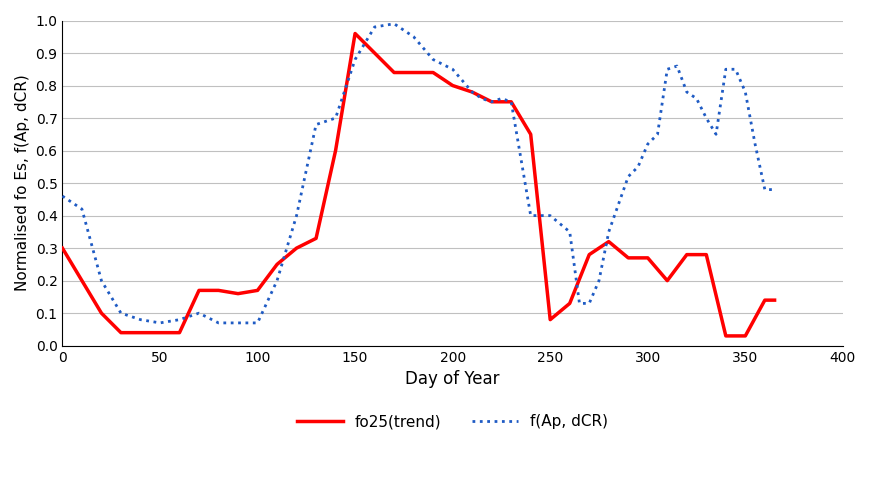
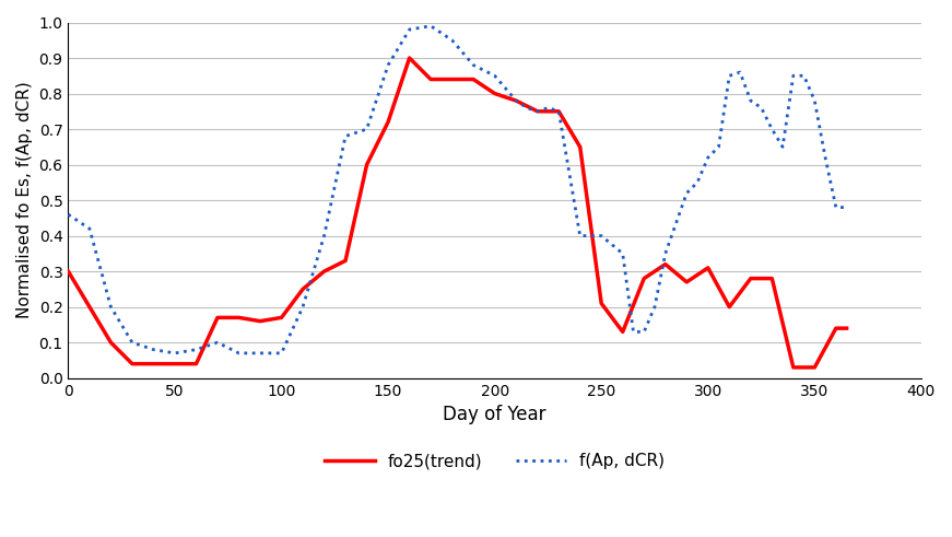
fo25(trend)/150: 0.96 -> 0.72
fo25(trend)/250: 0.08 -> 0.21
fo25(trend)/300: 0.27 -> 0.31
